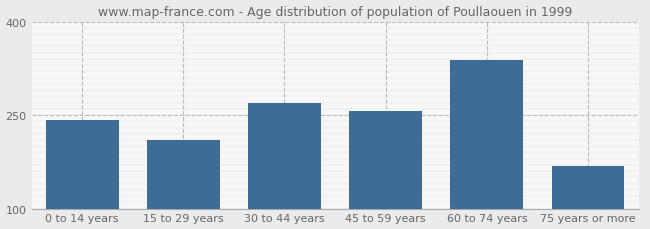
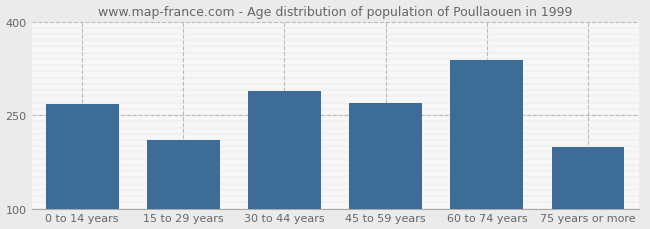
0 to 14 years: 242 -> 268
30 to 44 years: 270 -> 288
45 to 59 years: 257 -> 270
75 years or more: 168 -> 198
